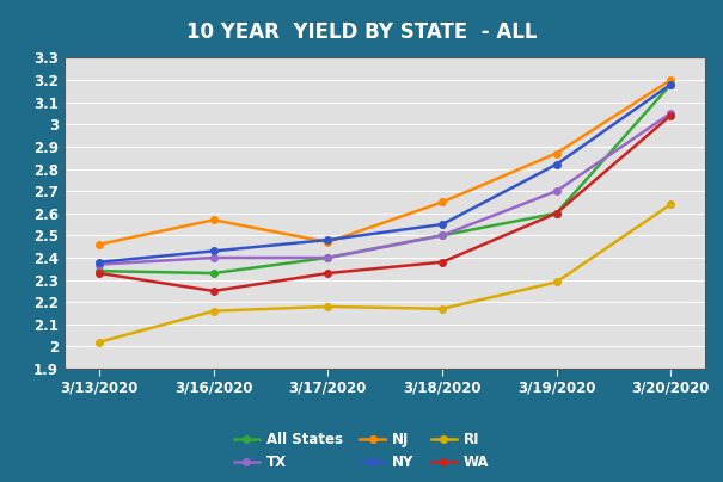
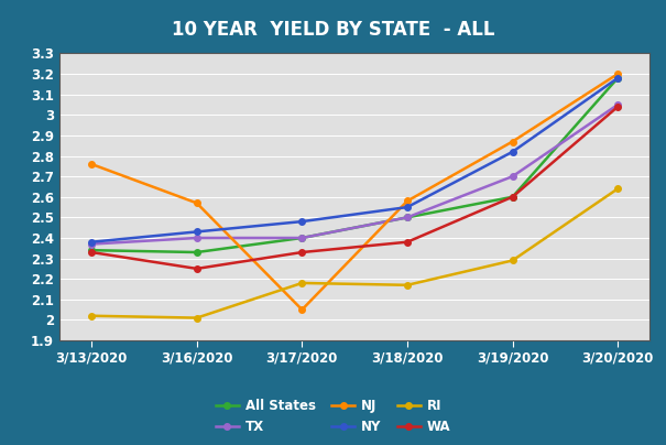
NJ/3/13/2020: 2.46 -> 2.76
RI/3/16/2020: 2.16 -> 2.01
NJ/3/17/2020: 2.47 -> 2.05
NJ/3/18/2020: 2.65 -> 2.58
